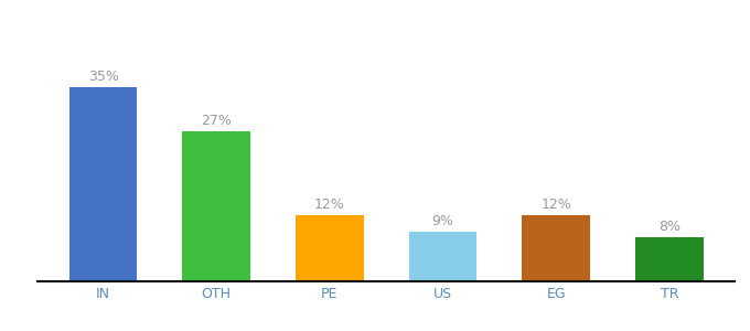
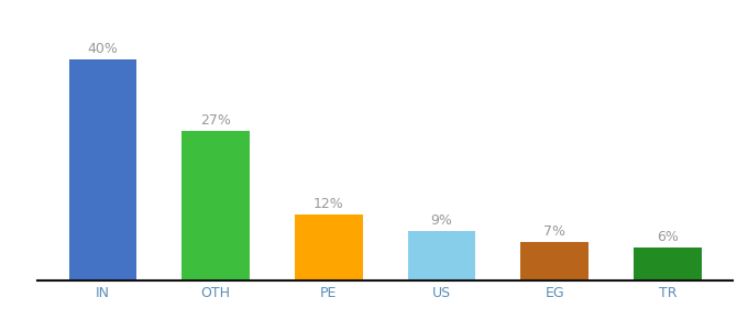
IN: 35% -> 40%
EG: 12% -> 7%
TR: 8% -> 6%
